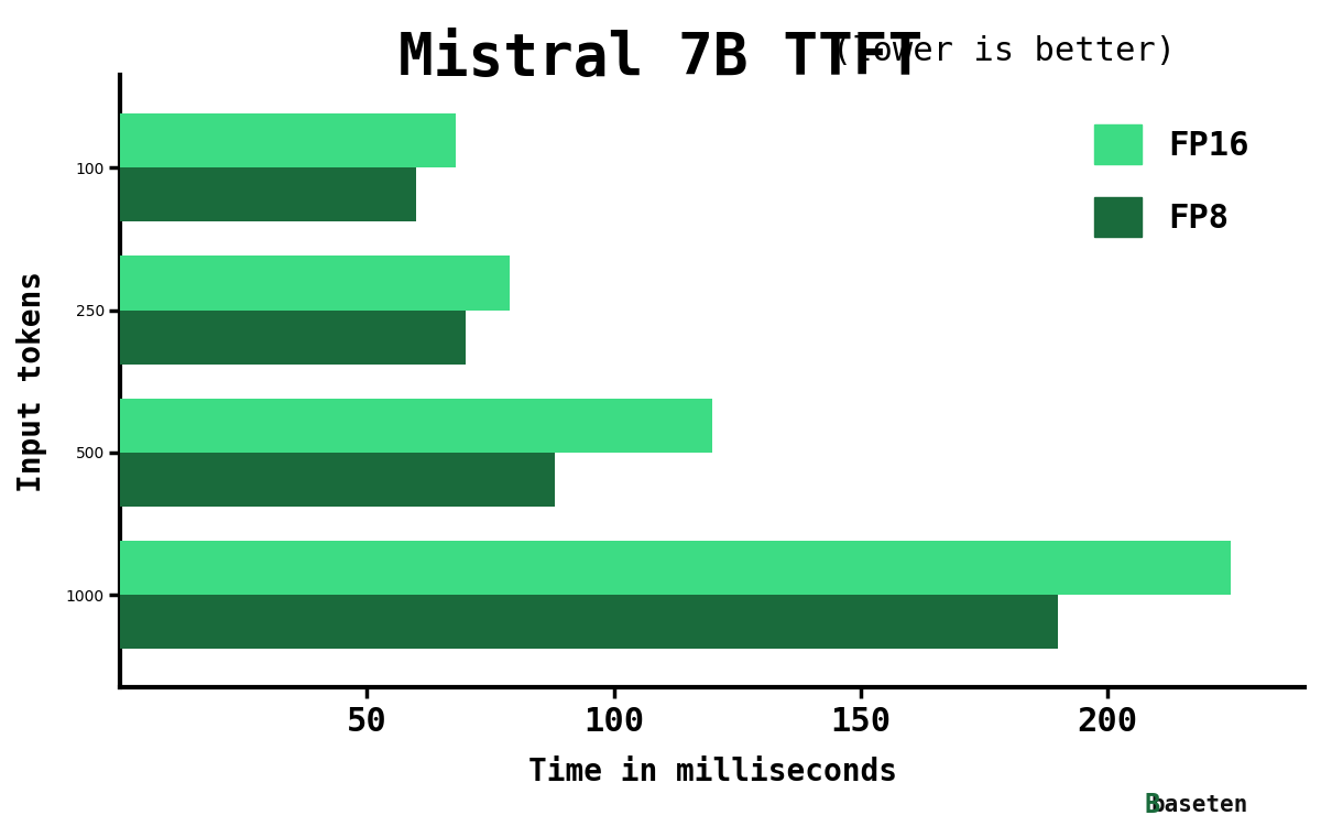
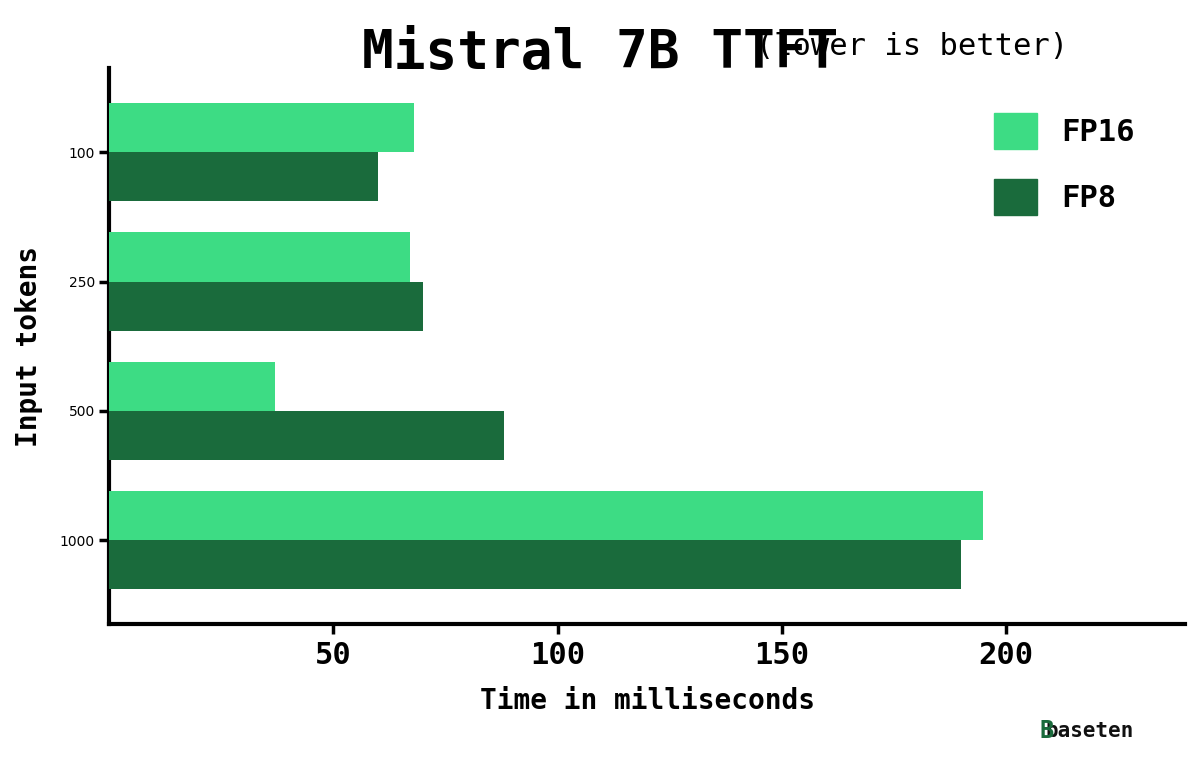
FP16/250: 79 -> 67
FP16/500: 120 -> 37
FP16/1000: 225 -> 195
